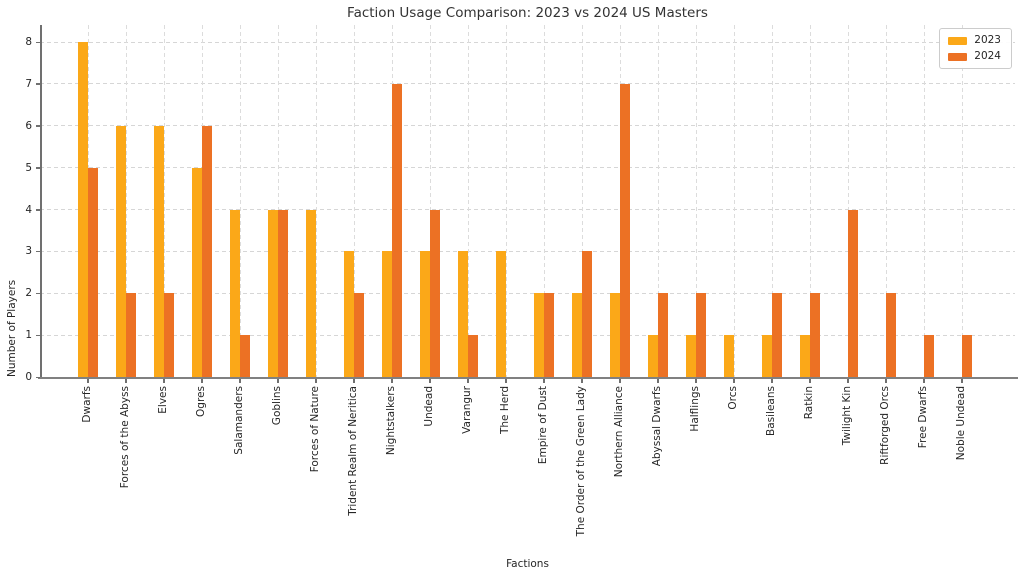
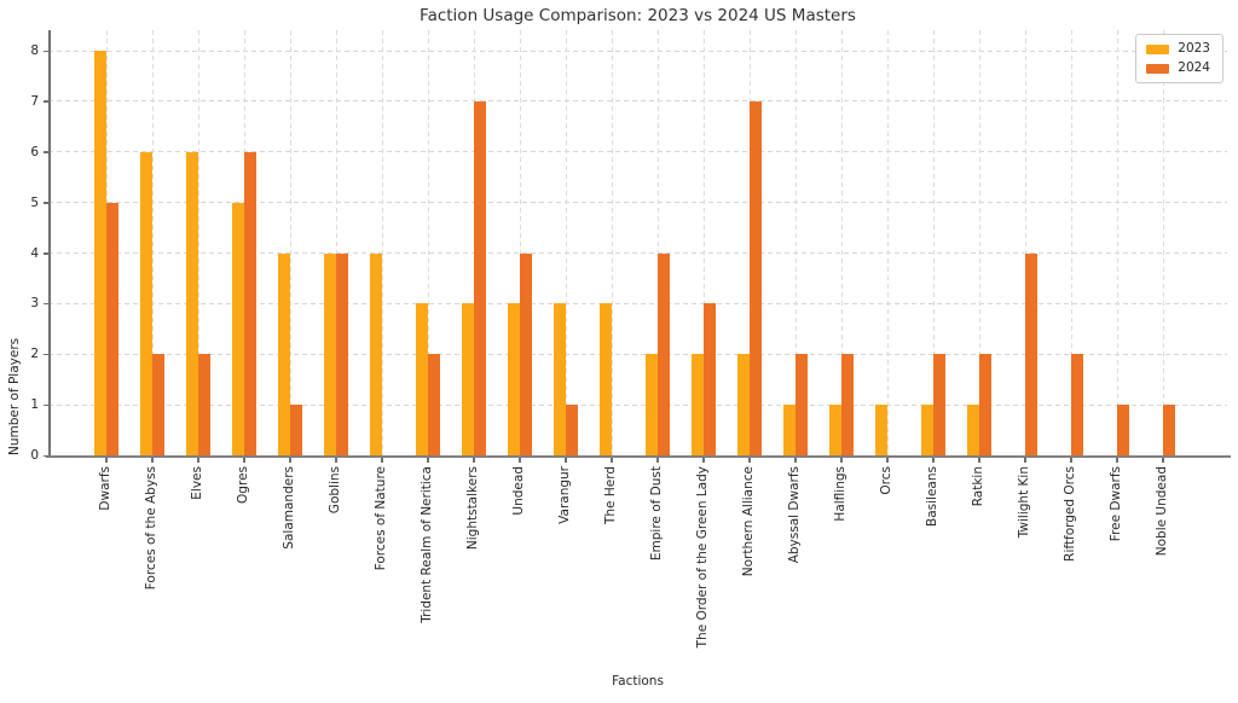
2024/Empire of Dust: 2 -> 4
